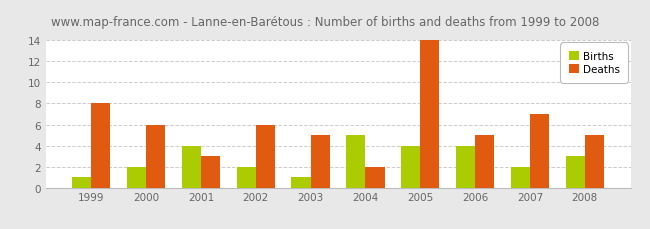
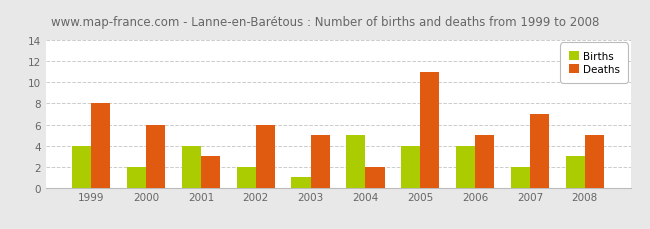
Births/1999: 1 -> 4
Deaths/2005: 14 -> 11
